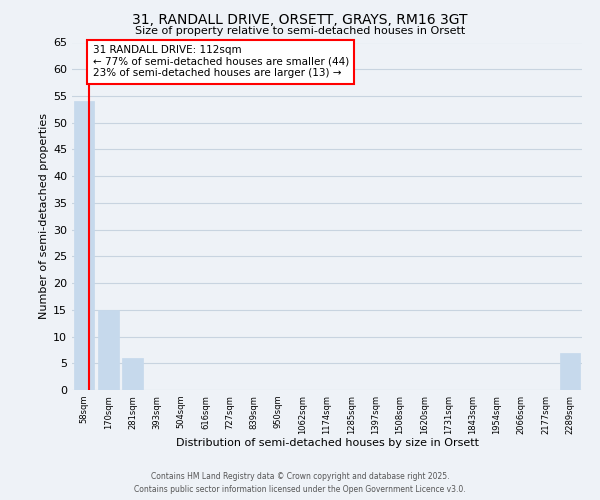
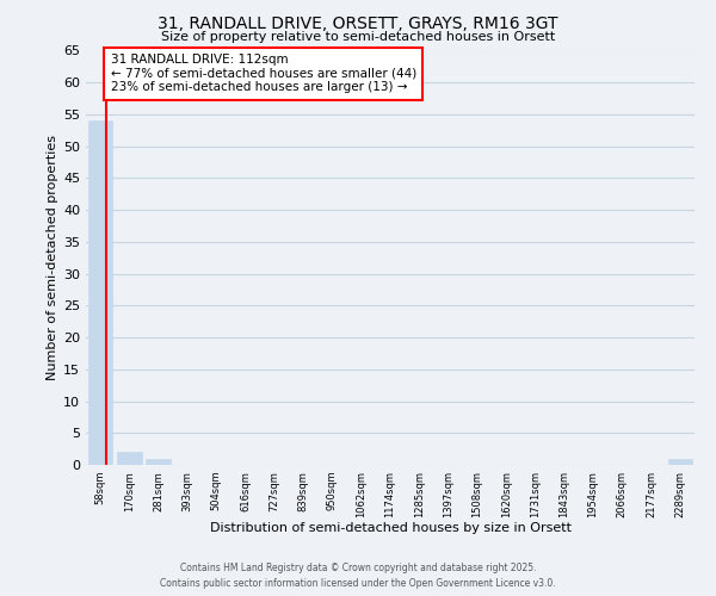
170sqm: 15 -> 2
281sqm: 6 -> 1
2289sqm: 7 -> 1
